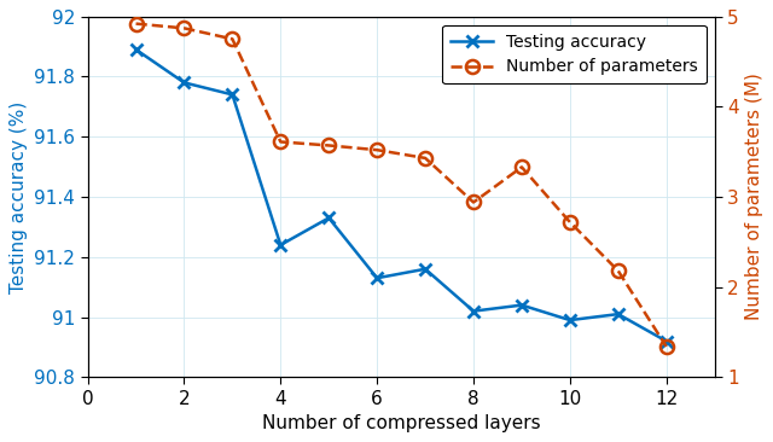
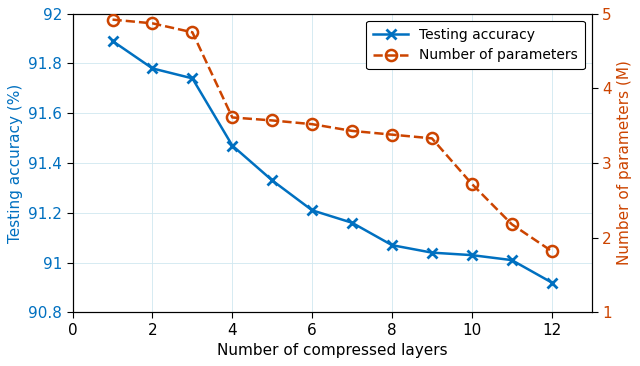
Testing accuracy/4: 91.24 -> 91.47
Testing accuracy/6: 91.13 -> 91.21
Testing accuracy/8: 91.02 -> 91.07
Number of parameters/8: 2.94 -> 3.38
Testing accuracy/10: 90.99 -> 91.03
Number of parameters/12: 1.34 -> 1.82
